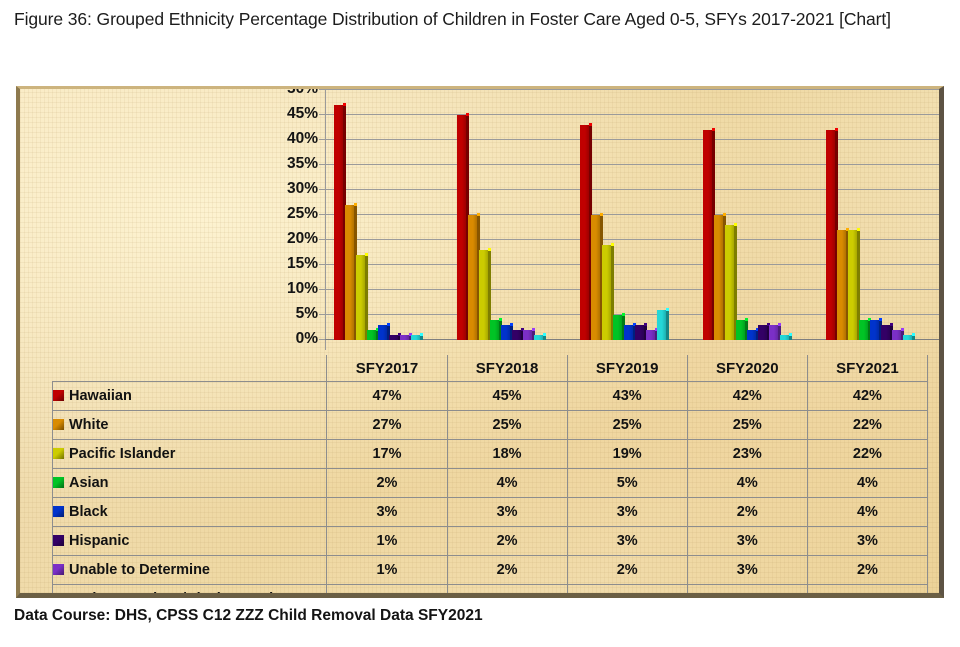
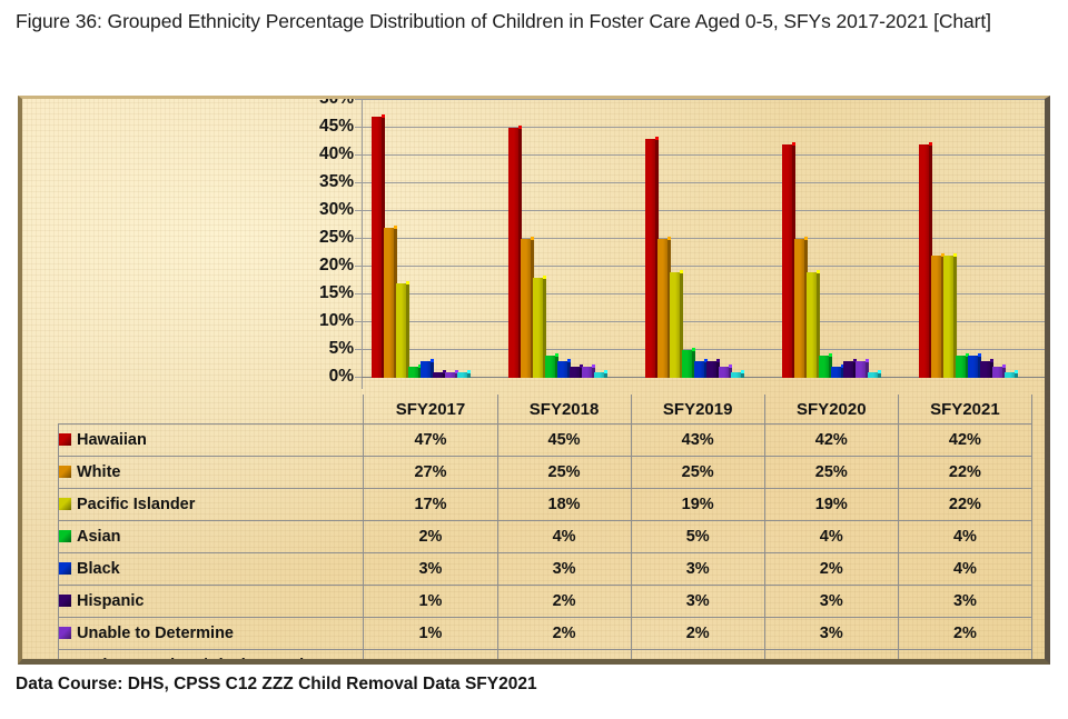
Native American/Alaskan Native/SFY2019: 6% -> 1%
Pacific Islander/SFY2020: 23% -> 19%
